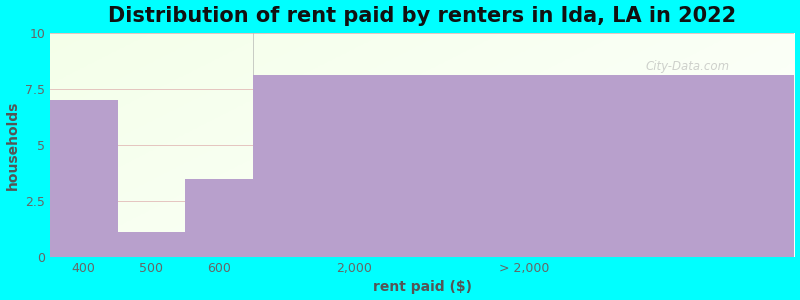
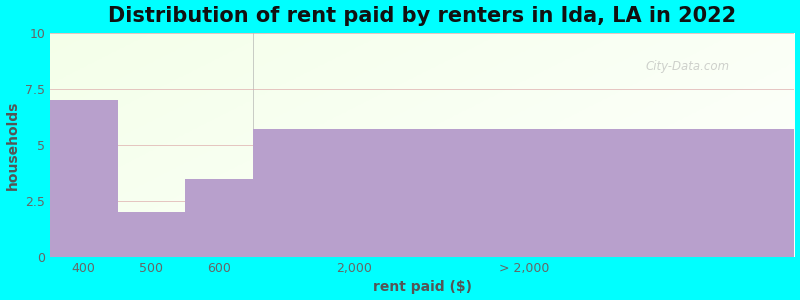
500: 1.1 -> 2.0
> 2,000: 8.1 -> 5.7
